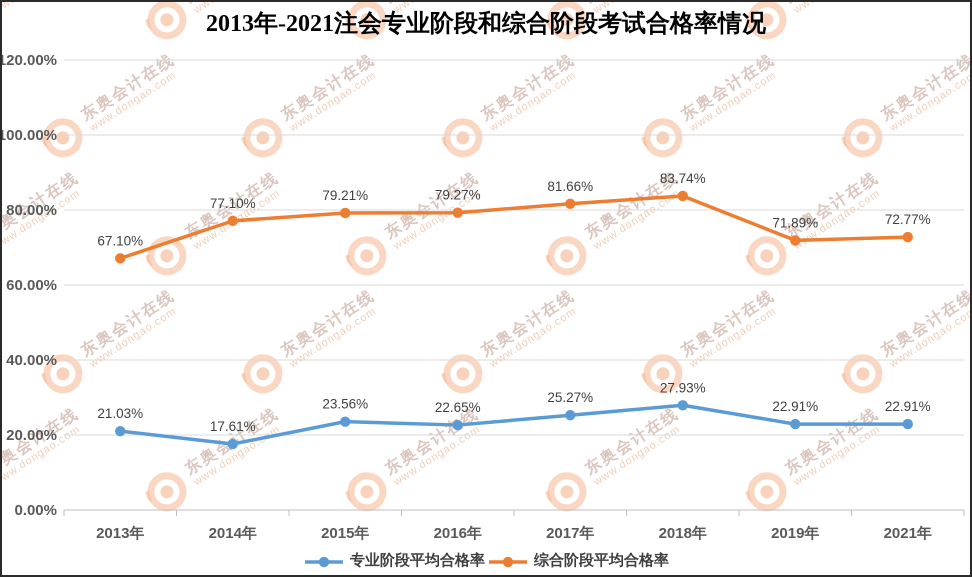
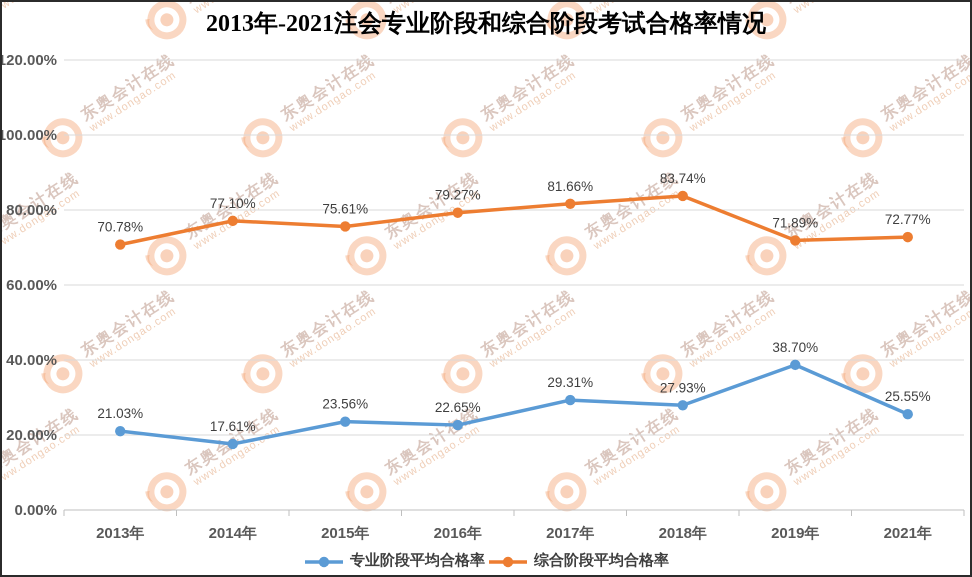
综合阶段平均合格率/2013年: 67.10% -> 70.78%
综合阶段平均合格率/2015年: 79.21% -> 75.61%
专业阶段平均合格率/2017年: 25.27% -> 29.31%
专业阶段平均合格率/2019年: 22.91% -> 38.70%
专业阶段平均合格率/2021年: 22.91% -> 25.55%
